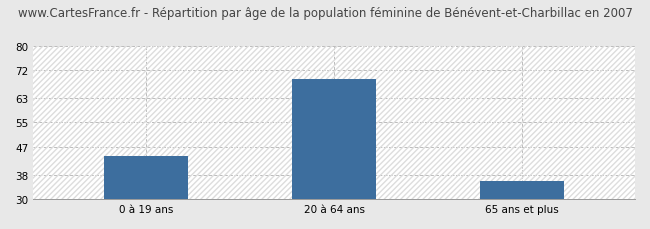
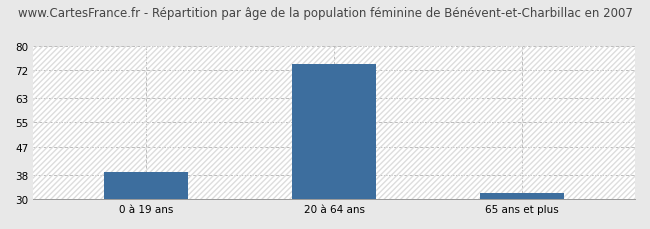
0 à 19 ans: 44 -> 39
20 à 64 ans: 69 -> 74
65 ans et plus: 36 -> 32
